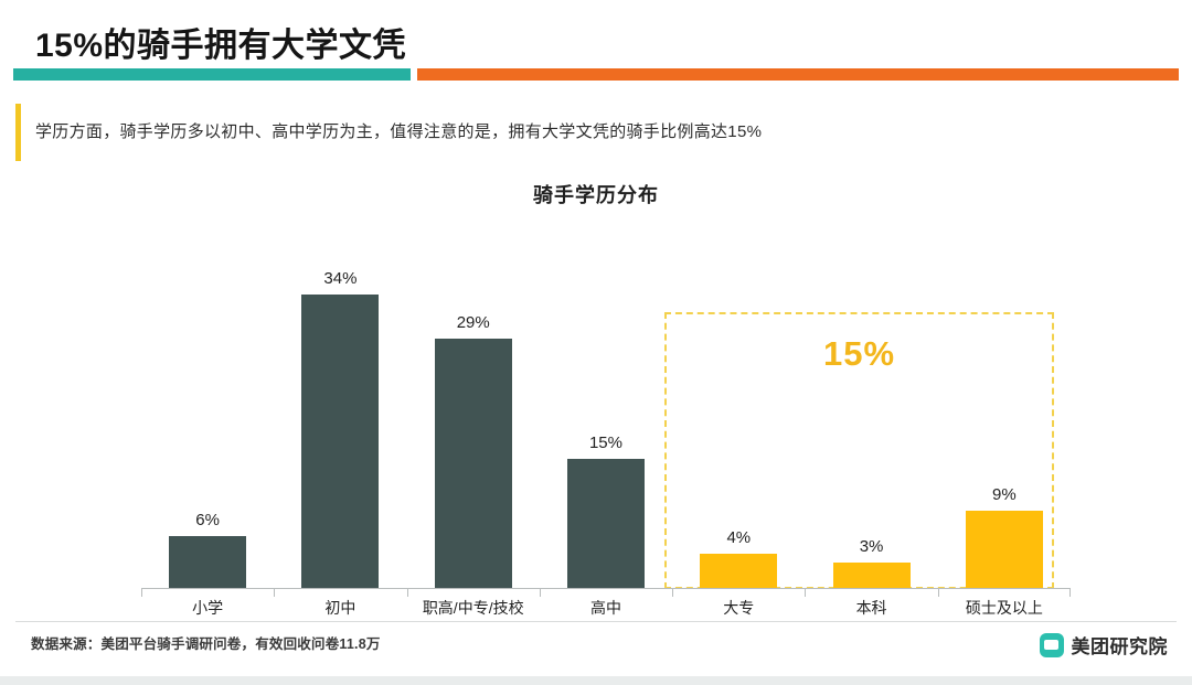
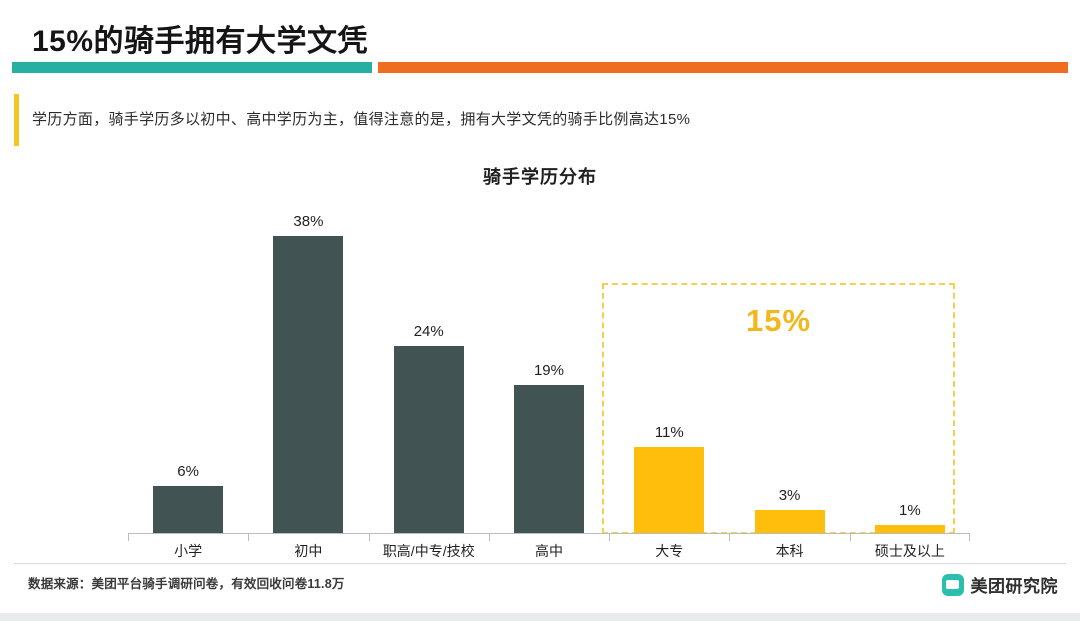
初中: 34% -> 38%
职高/中专/技校: 29% -> 24%
高中: 15% -> 19%
大专: 4% -> 11%
硕士及以上: 9% -> 1%
